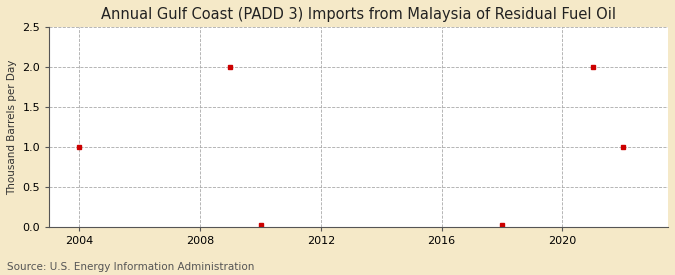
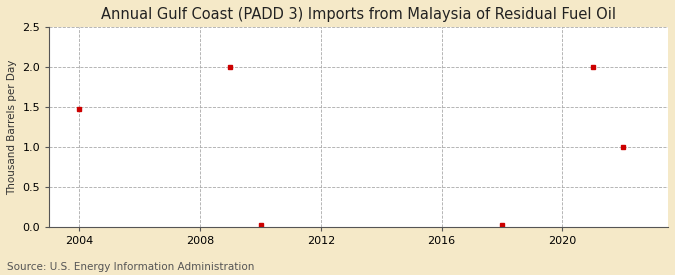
2004: 1.00 -> 1.48
